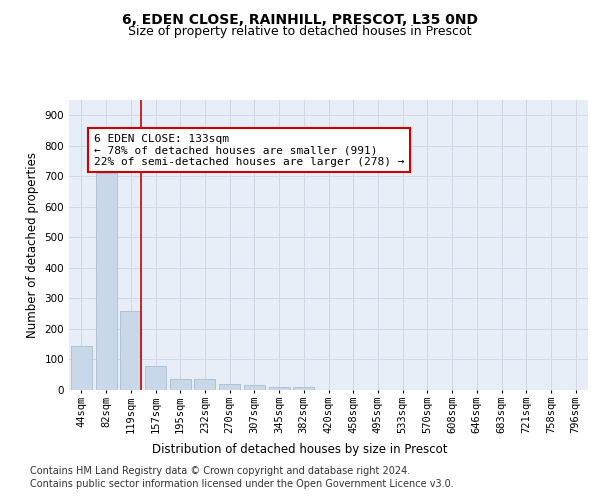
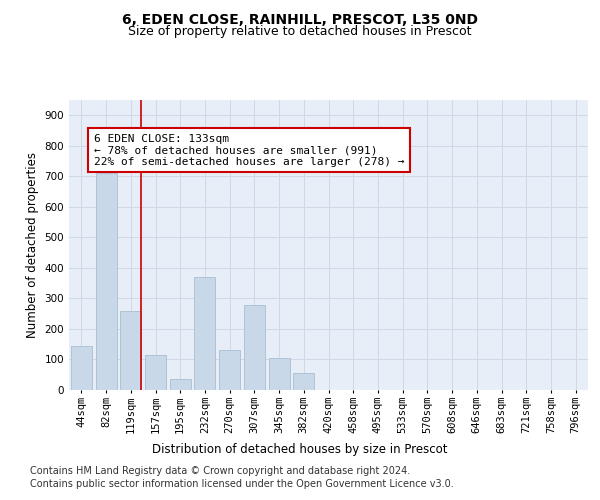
157sqm: 80 -> 115
232sqm: 35 -> 370
270sqm: 20 -> 130
307sqm: 15 -> 280
345sqm: 10 -> 105
382sqm: 10 -> 55
